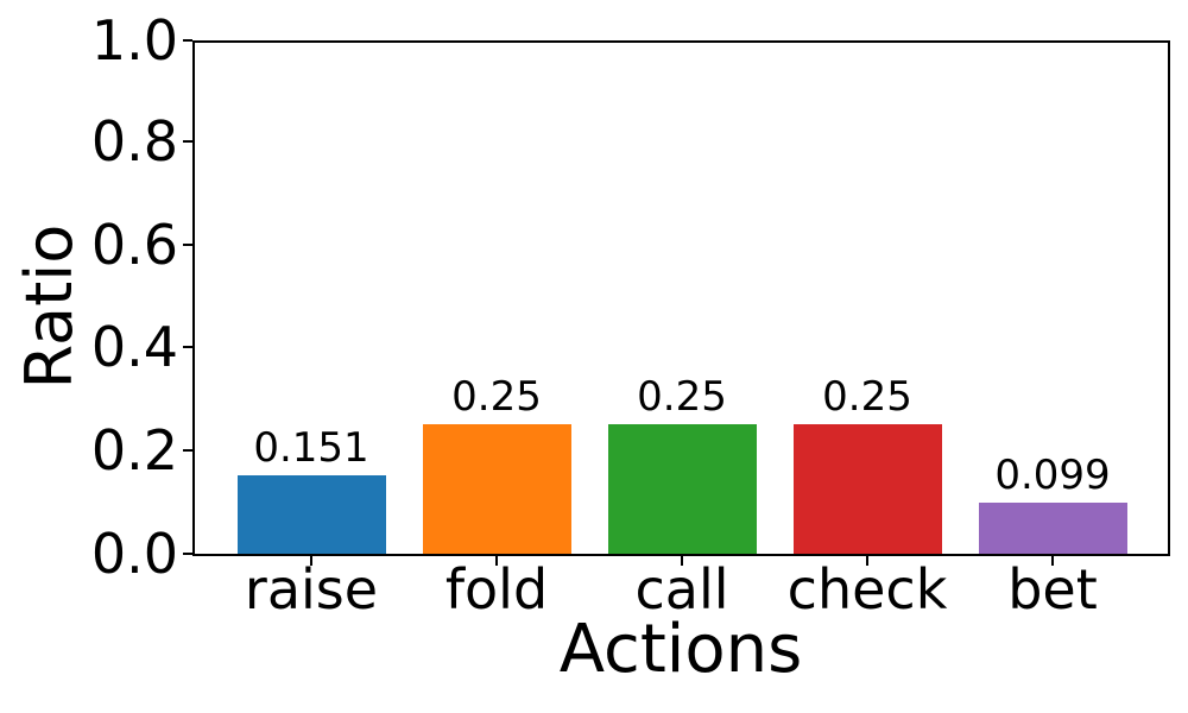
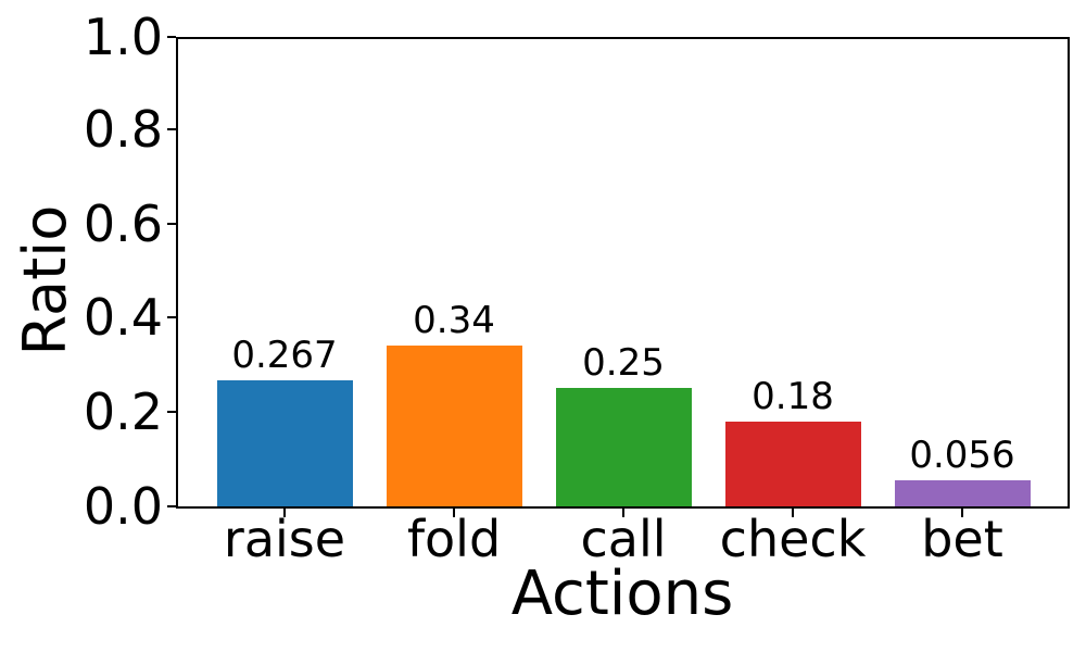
raise: 0.151 -> 0.267
fold: 0.25 -> 0.34
check: 0.25 -> 0.18
bet: 0.099 -> 0.056
